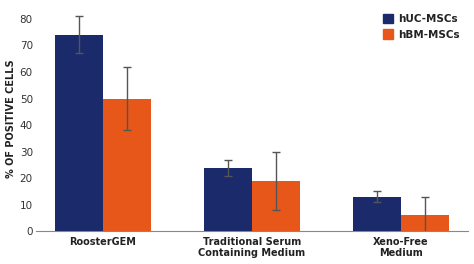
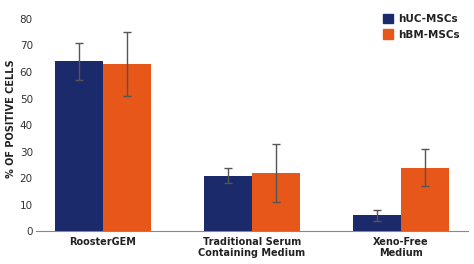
hUC-MSCs/RoosterGEM: 74 -> 64
hBM-MSCs/RoosterGEM: 50 -> 63
hUC-MSCs/Traditional Serum Containing Medium: 24 -> 21
hBM-MSCs/Traditional Serum Containing Medium: 19 -> 22
hUC-MSCs/Xeno-Free Medium: 13 -> 6
hBM-MSCs/Xeno-Free Medium: 6 -> 24
